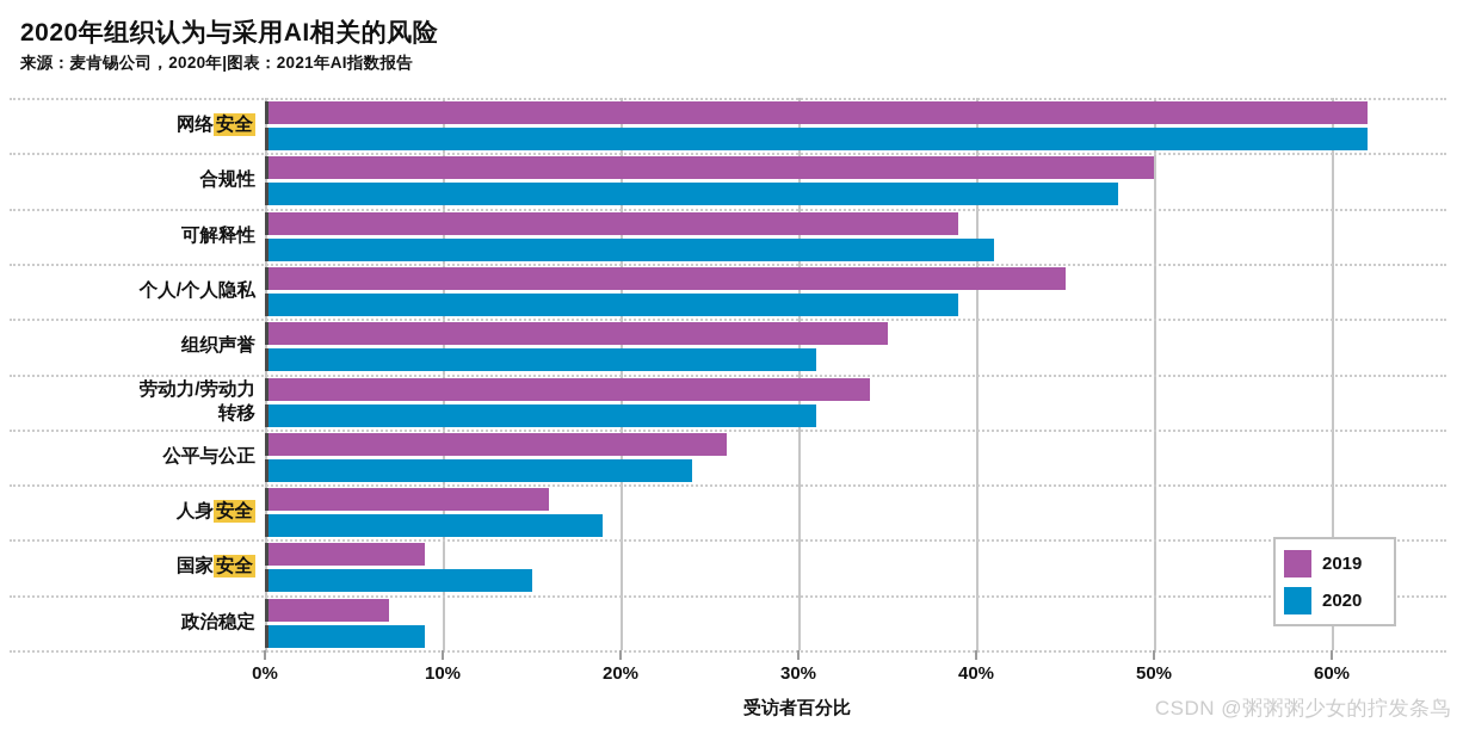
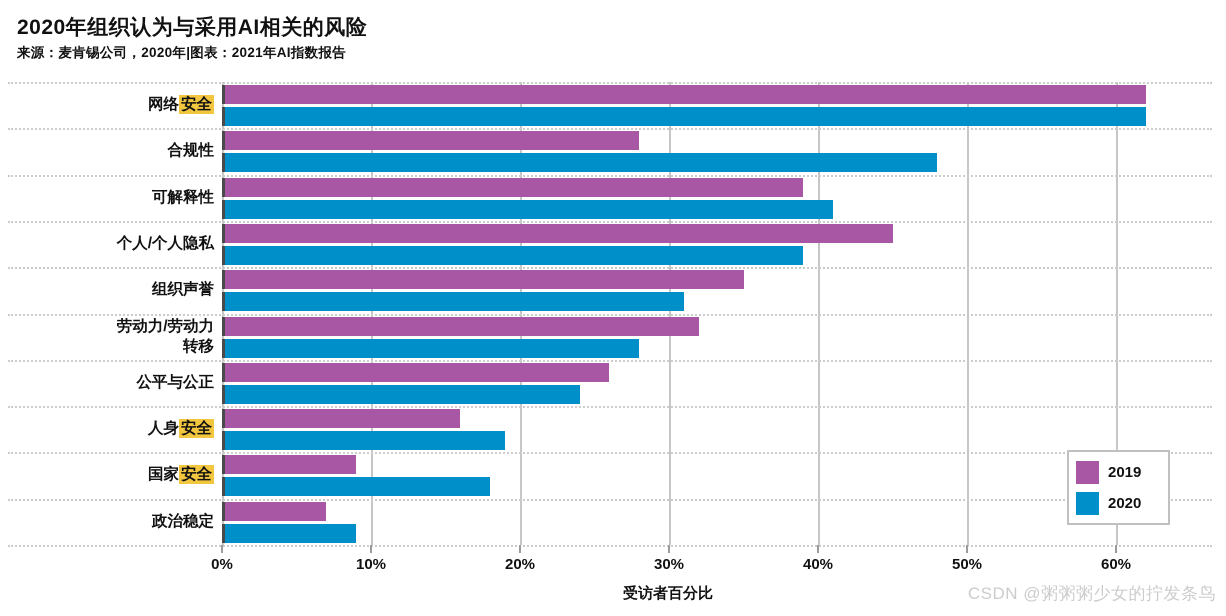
2019/合规性: 50% -> 28%
2019/劳动力/劳动力转移: 34% -> 32%
2020/劳动力/劳动力转移: 31% -> 28%
2020/国家安全: 15% -> 18%
